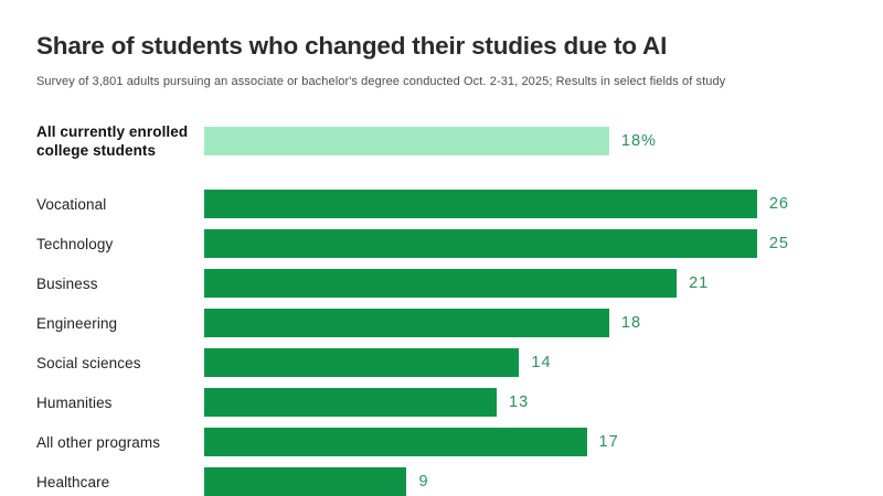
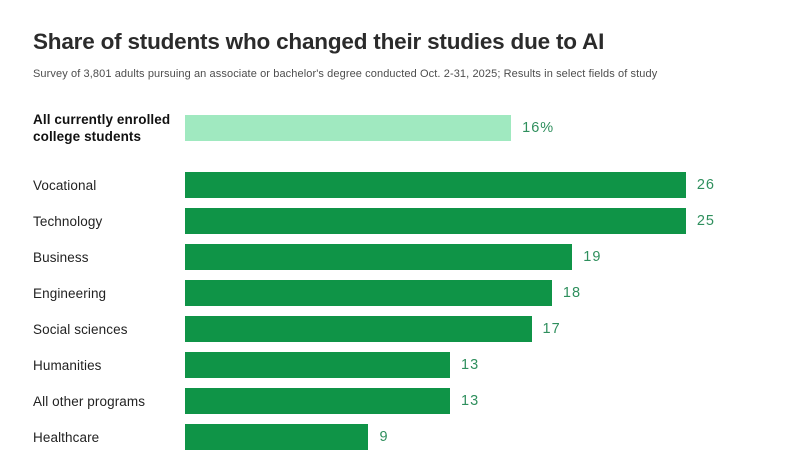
All currently enrolled college students: 18% -> 16%
Business: 21 -> 19
Social sciences: 14 -> 17
All other programs: 17 -> 13
